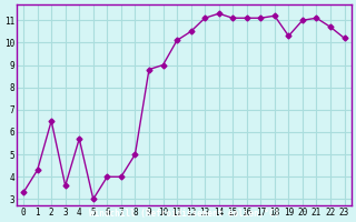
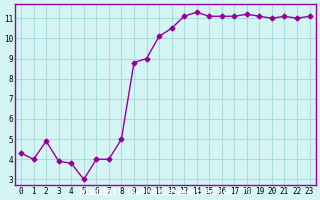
0: 3.3 -> 4.3
1: 4.3 -> 4.0
2: 6.5 -> 4.9
3: 3.6 -> 3.9
4: 5.7 -> 3.8
19: 10.3 -> 11.1
22: 10.7 -> 11.0
23: 10.2 -> 11.1
